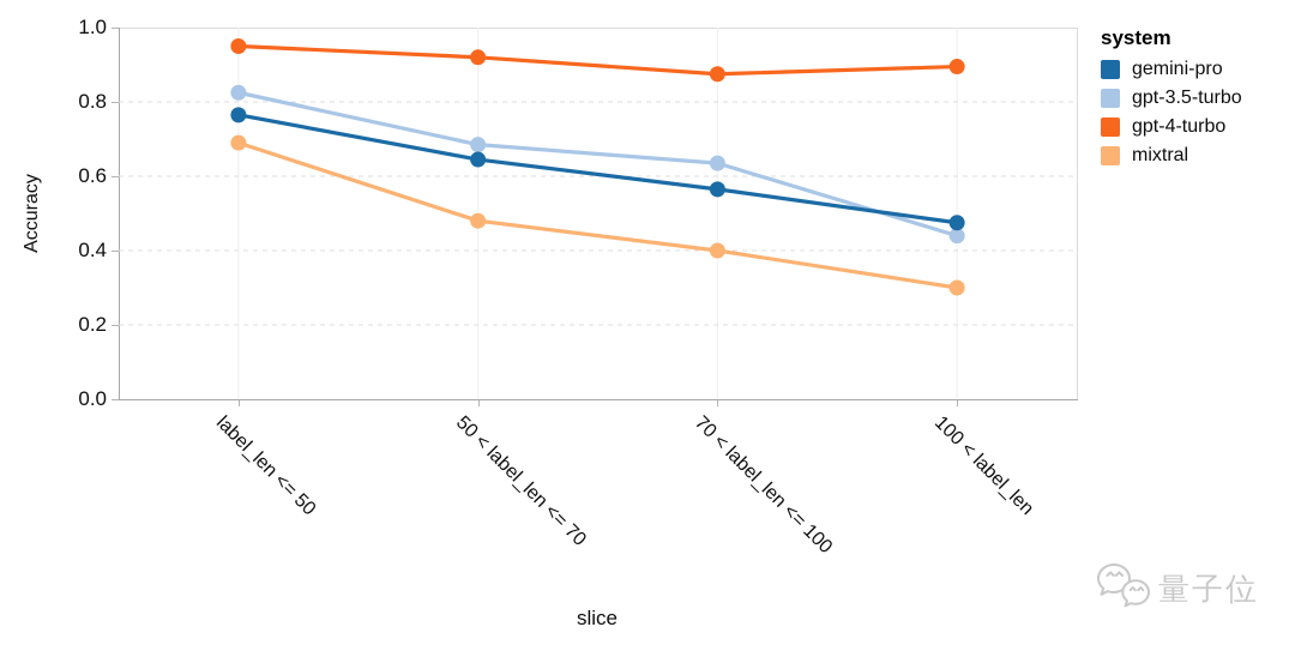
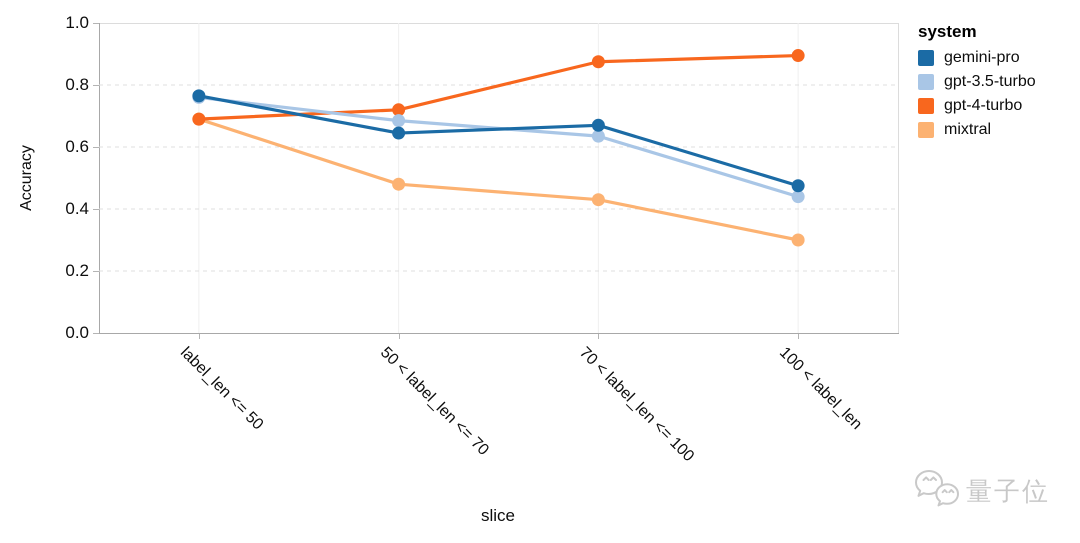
gpt-3.5-turbo/label_len <= 50: 0.82 -> 0.76
gpt-4-turbo/label_len <= 50: 0.95 -> 0.69
gpt-4-turbo/50 < label_len <= 70: 0.92 -> 0.72
gemini-pro/70 < label_len <= 100: 0.56 -> 0.67
mixtral/70 < label_len <= 100: 0.40 -> 0.43
